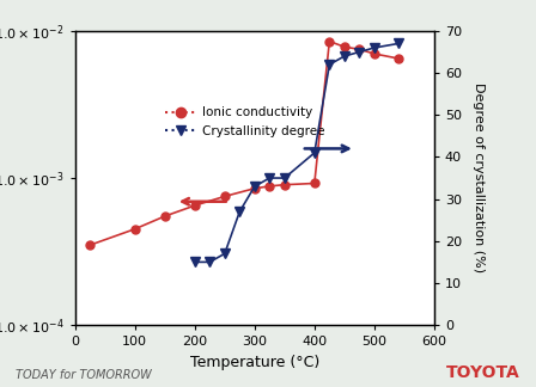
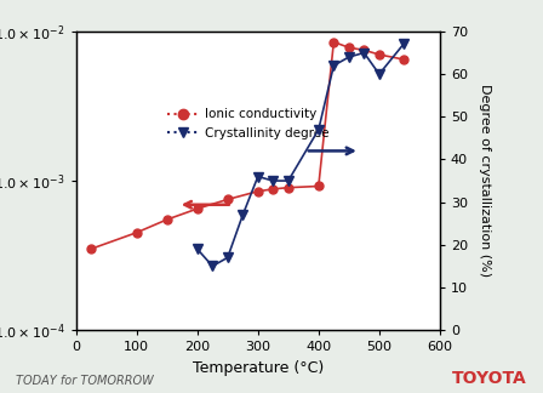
Crystallinity degree/200: 15 -> 19
Crystallinity degree/300: 33 -> 36
Crystallinity degree/400: 41 -> 47
Crystallinity degree/500: 66 -> 60
